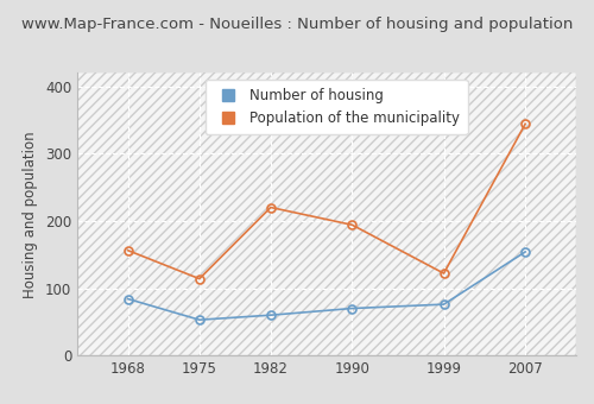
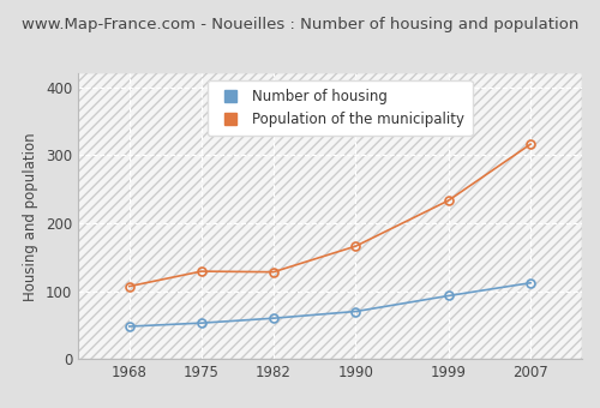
Number of housing/1968: 84 -> 48
Population of the municipality/1968: 156 -> 107
Population of the municipality/1975: 114 -> 129
Population of the municipality/1982: 220 -> 128
Population of the municipality/1990: 194 -> 166
Number of housing/1999: 76 -> 93
Population of the municipality/1999: 122 -> 233
Number of housing/2007: 154 -> 112
Population of the municipality/2007: 344 -> 316
